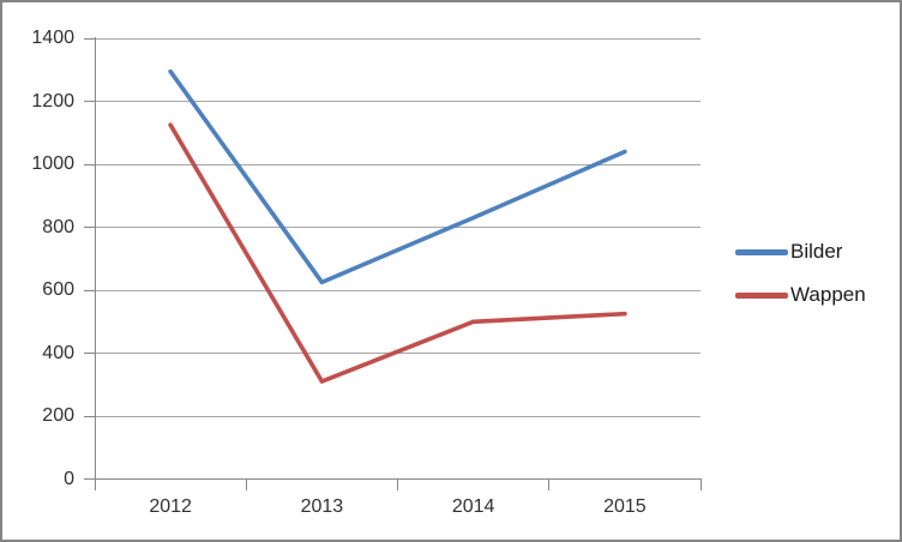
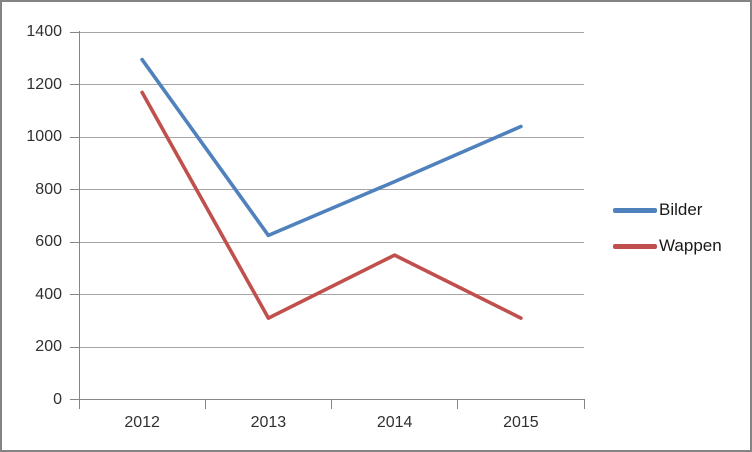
Wappen/2012: 1120 -> 1170
Wappen/2014: 500 -> 550
Wappen/2015: 520 -> 310
